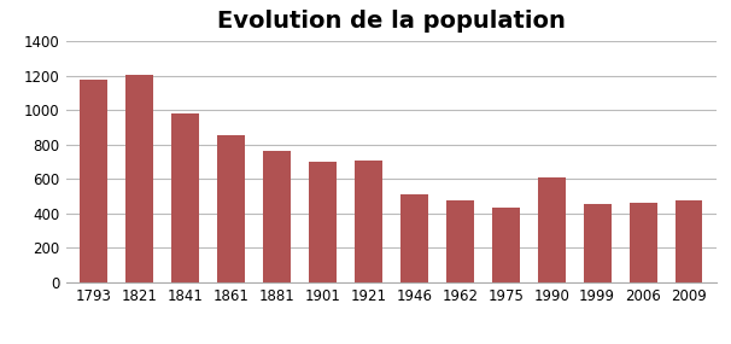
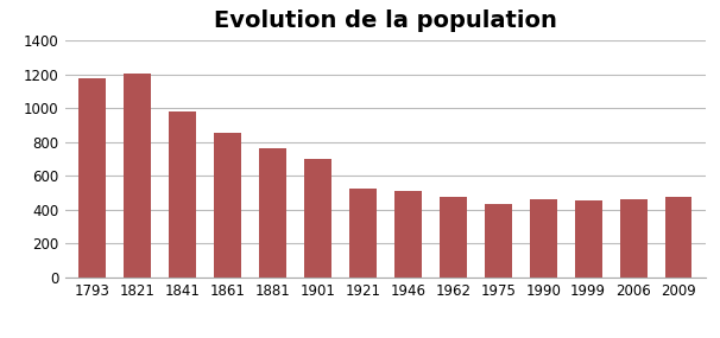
1921: 710 -> 520
1990: 610 -> 460
